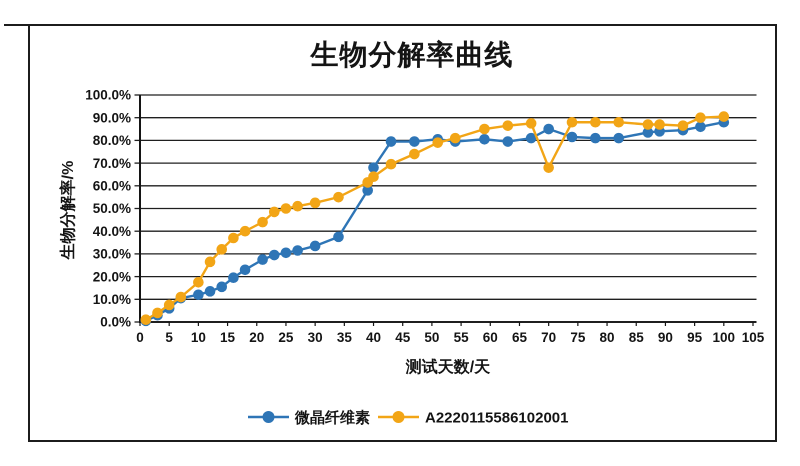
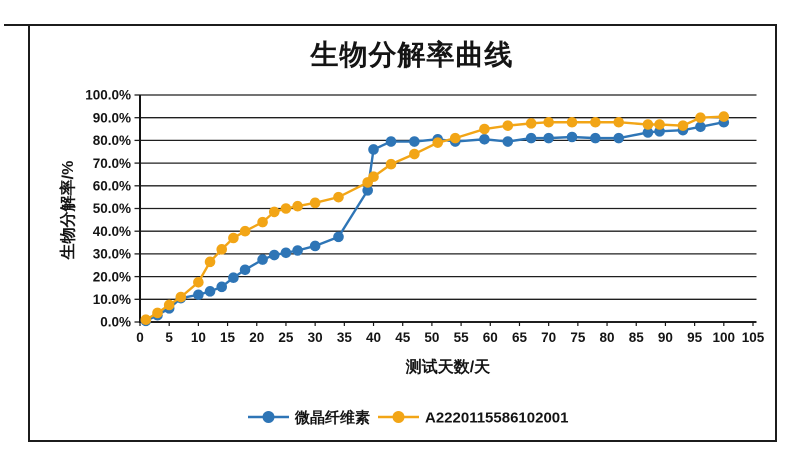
微晶纤维素/40: 68 -> 76
微晶纤维素/70: 85 -> 81
A2220115586102001/70: 68 -> 88
